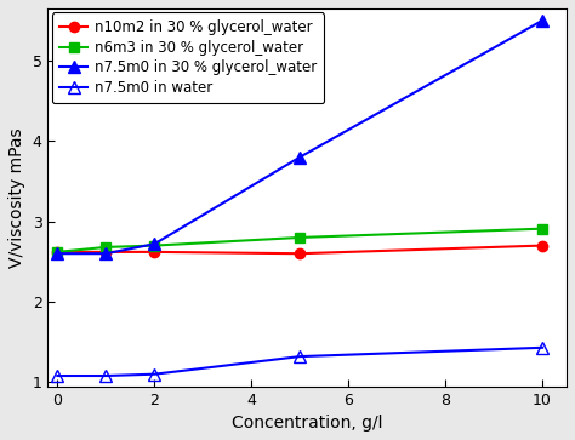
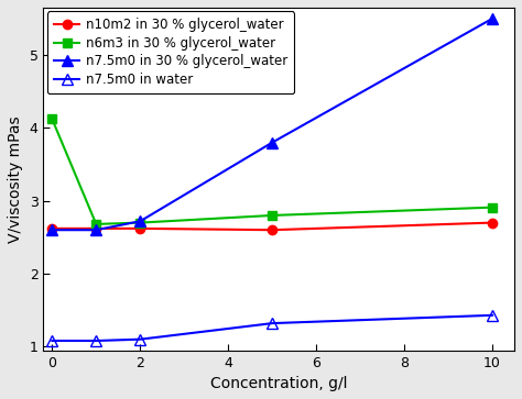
n6m3 in 30 % glycerol_water/0: 2.62 -> 4.12
